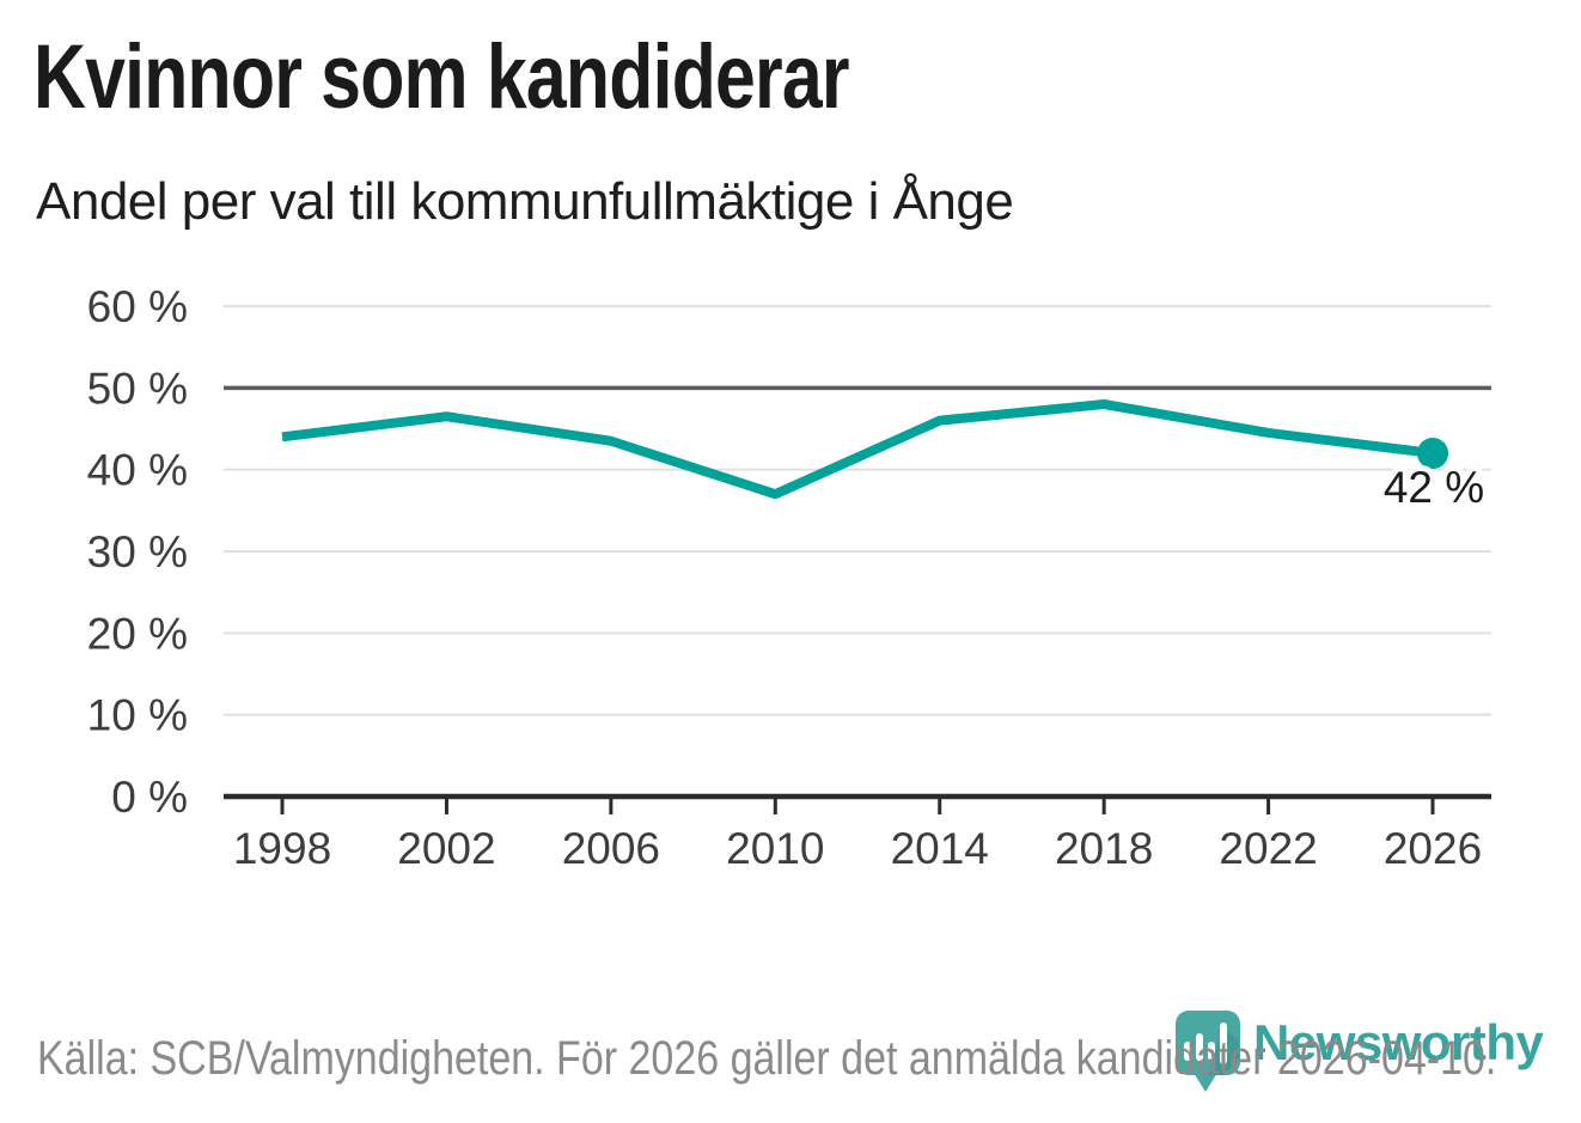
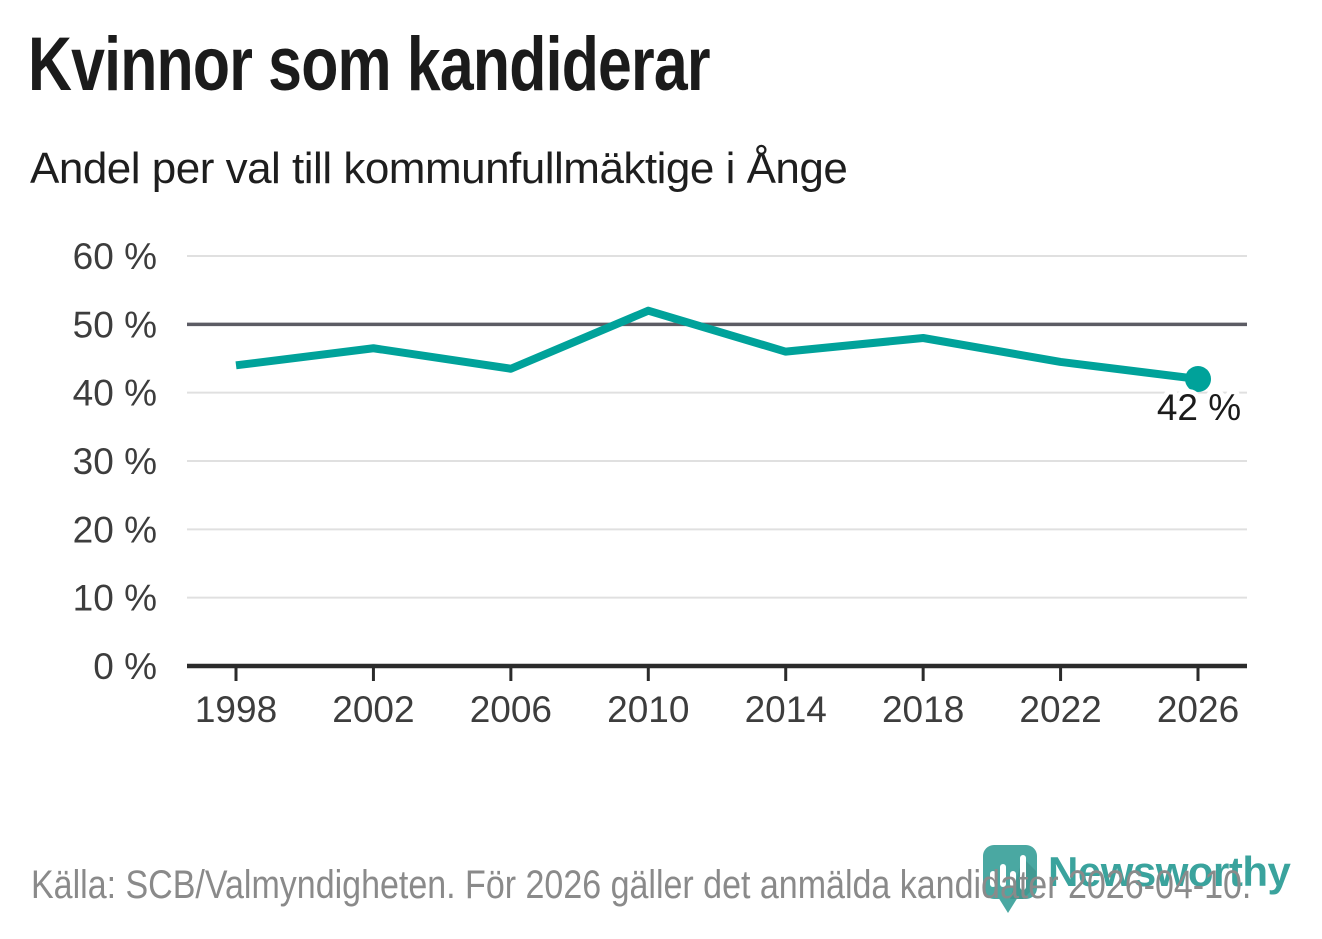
2010: 37% -> 52%
